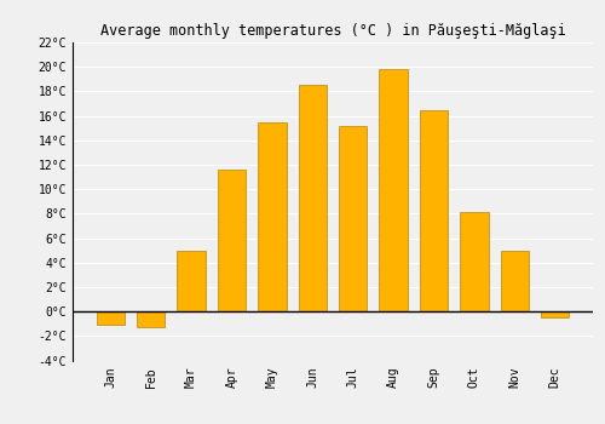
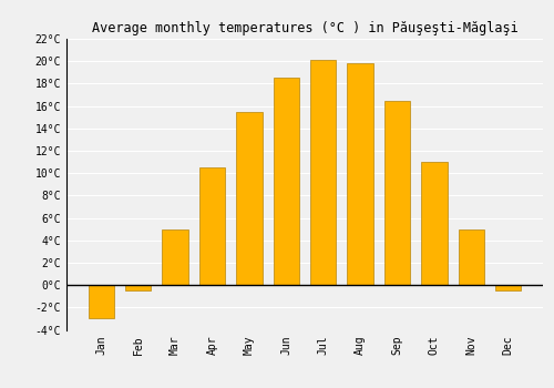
Jan: -1.1°C -> -3.0°C
Feb: -1.3°C -> -0.5°C
Apr: 11.6°C -> 10.5°C
Jul: 15.2°C -> 20.1°C
Oct: 8.1°C -> 11.0°C
